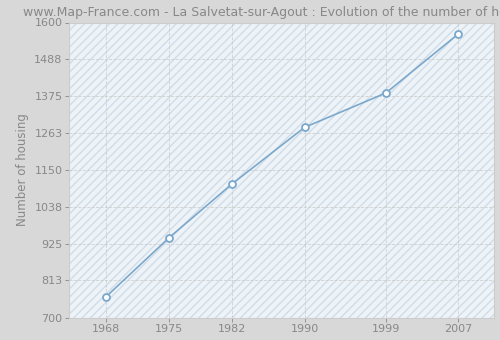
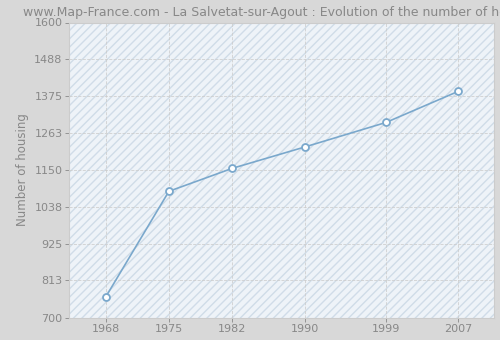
1975: 943 -> 1085
1982: 1108 -> 1155
1990: 1280 -> 1220
1999: 1385 -> 1295
2007: 1565 -> 1390
